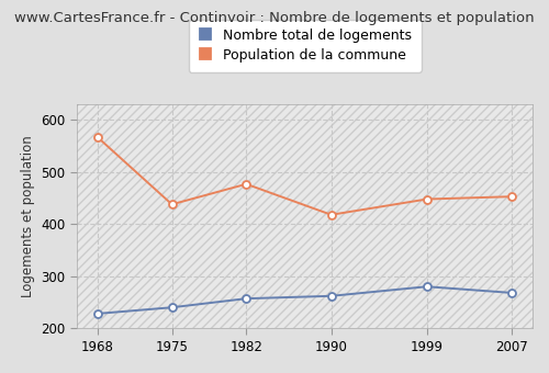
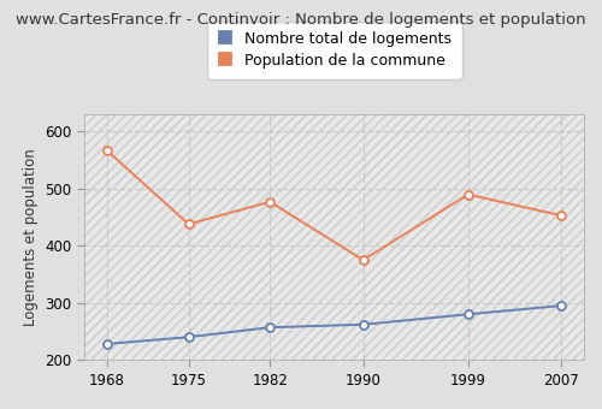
Population de la commune/1990: 418 -> 375
Population de la commune/1999: 448 -> 490
Nombre total de logements/2007: 268 -> 295
